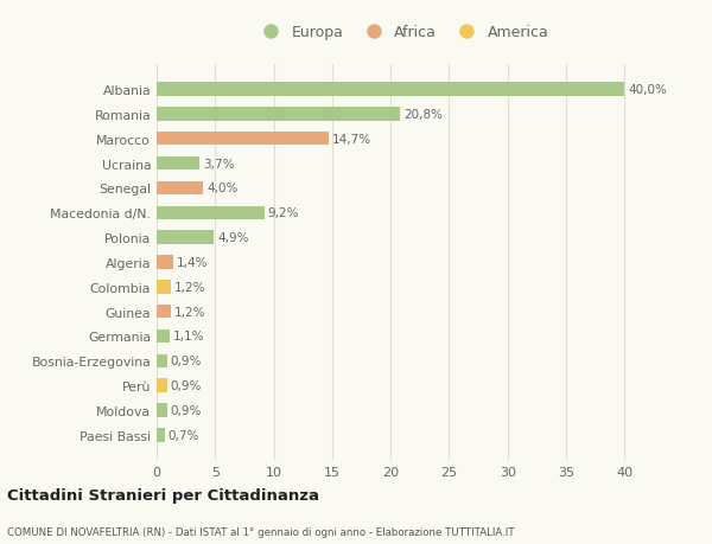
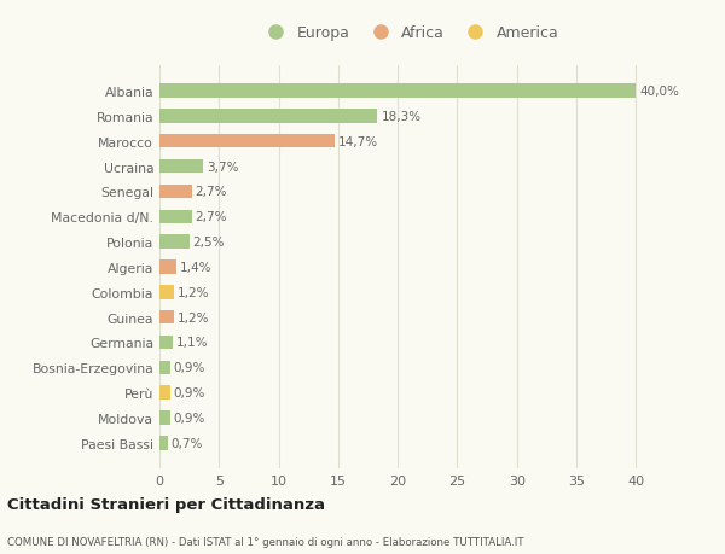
Romania: 20,8% -> 18,3%
Senegal: 4,0% -> 2,7%
Macedonia d/N.: 9,2% -> 2,7%
Polonia: 4,9% -> 2,5%
